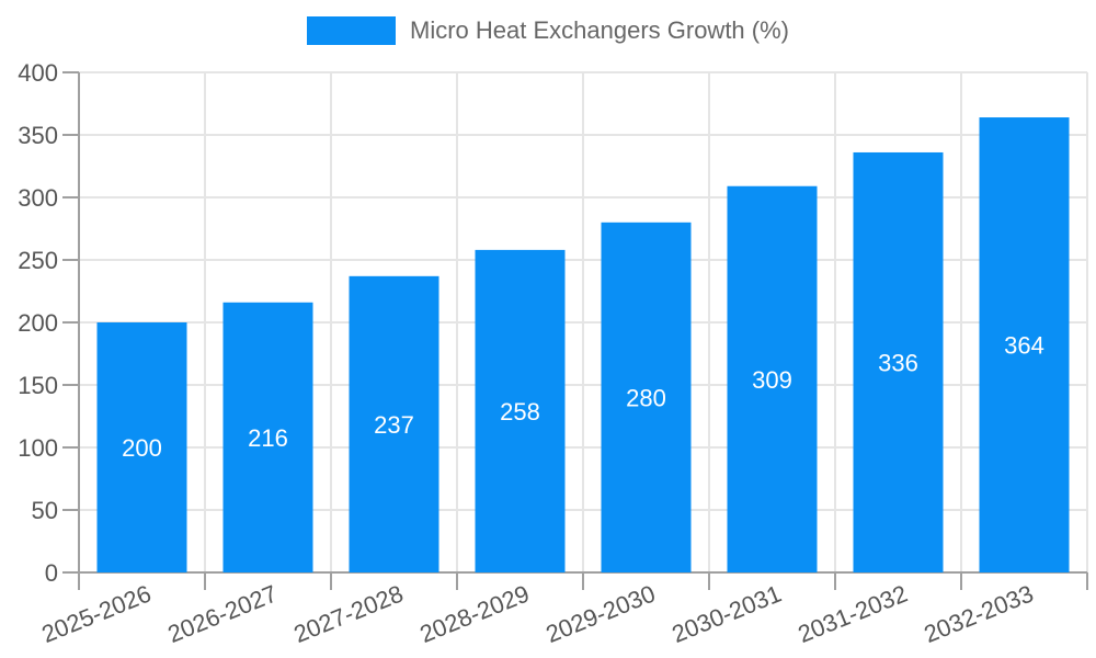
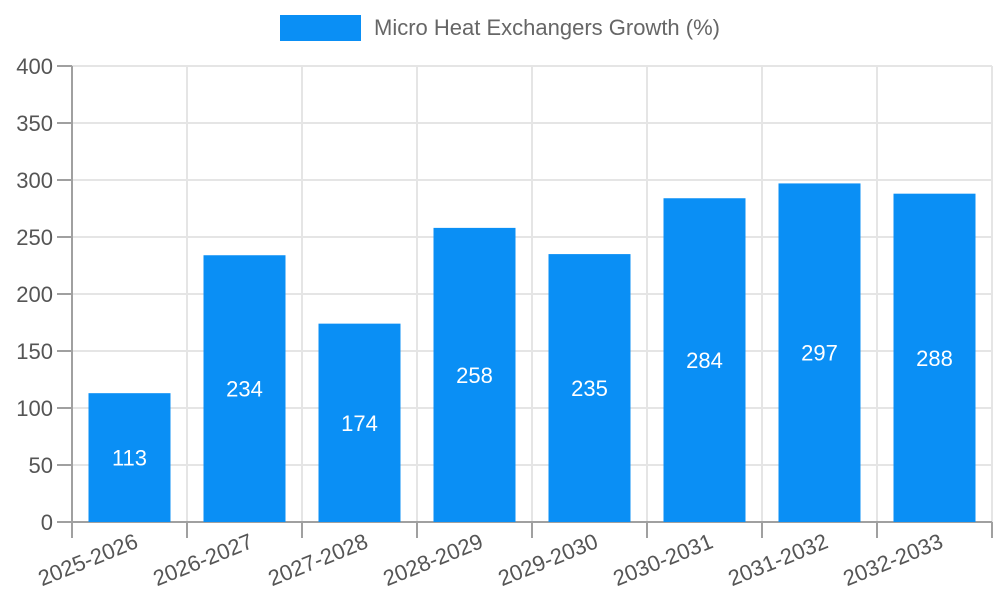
2025-2026: 200 -> 113
2026-2027: 216 -> 234
2027-2028: 237 -> 174
2029-2030: 280 -> 235
2030-2031: 309 -> 284
2031-2032: 336 -> 297
2032-2033: 364 -> 288
